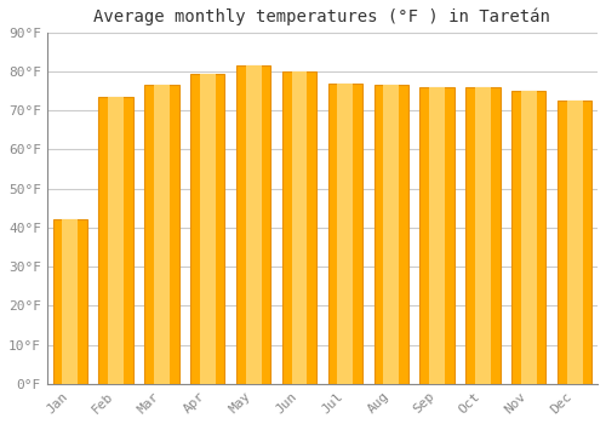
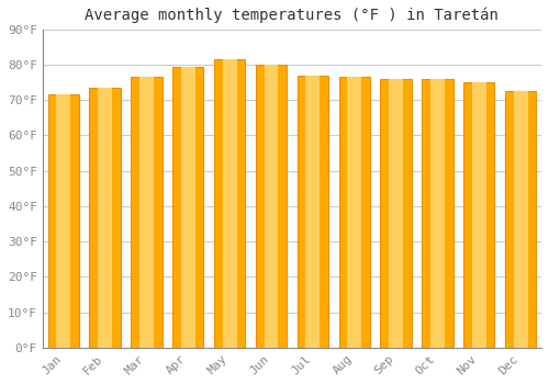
Jan: 42.0°F -> 71.5°F
